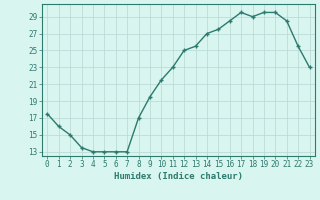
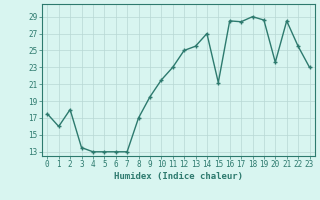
2: 15.0 -> 18.0
15: 27.5 -> 21.2
17: 29.5 -> 28.4
19: 29.5 -> 28.6
20: 29.5 -> 23.6
